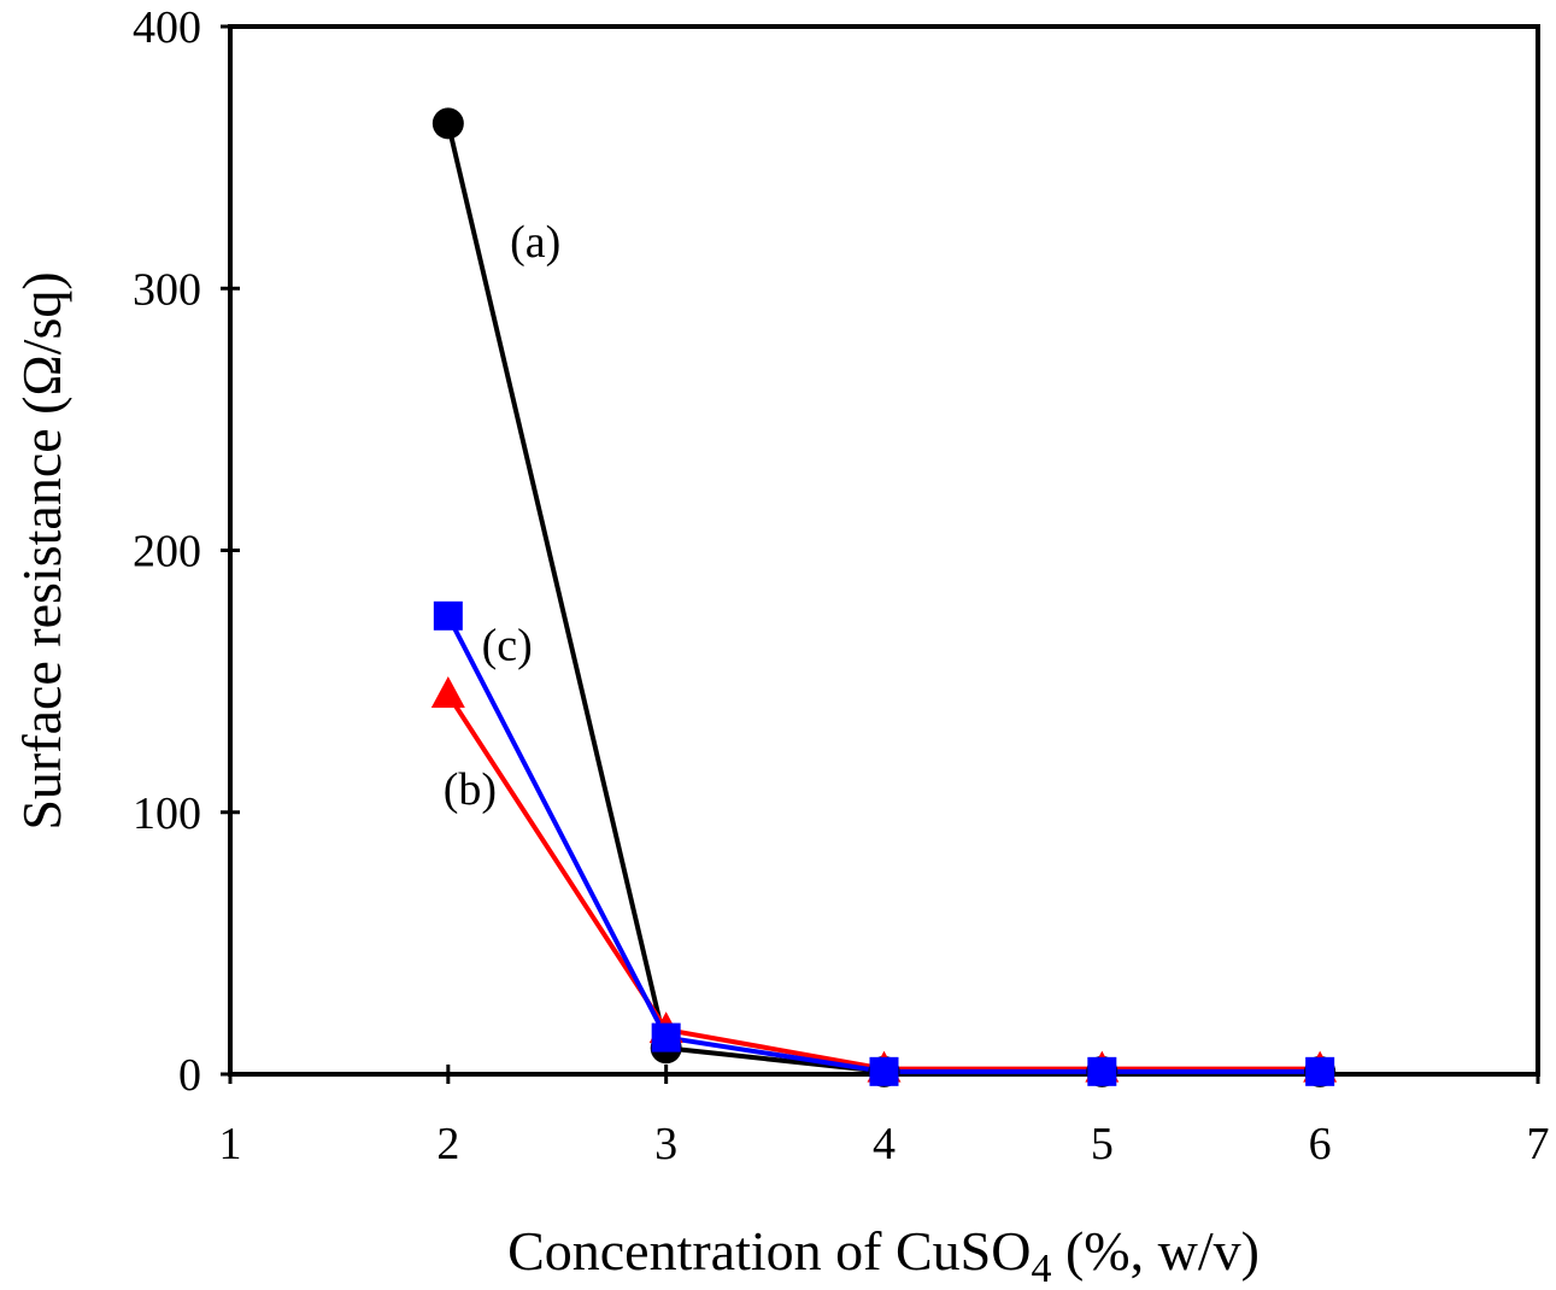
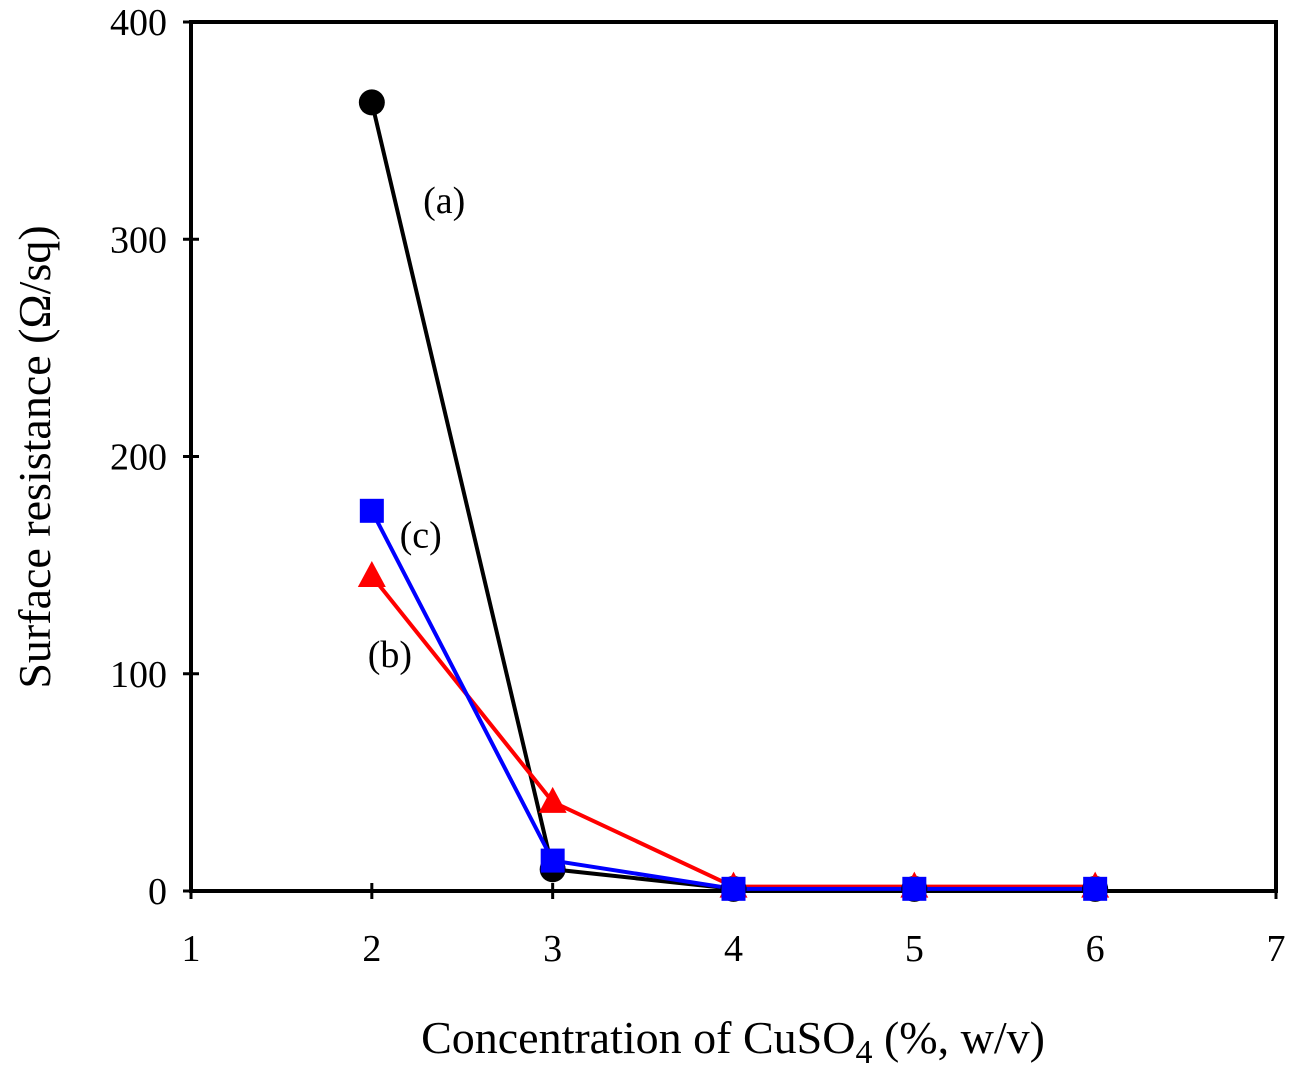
(b)/3: 17 -> 41
